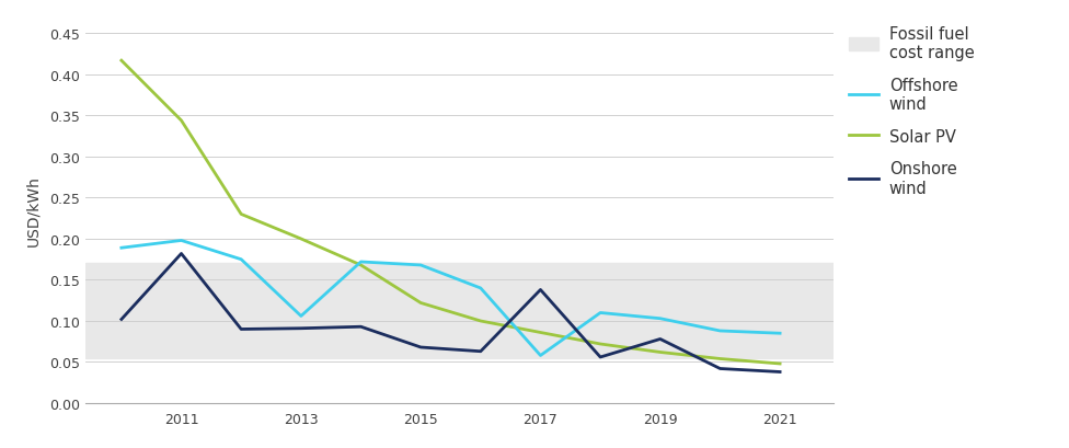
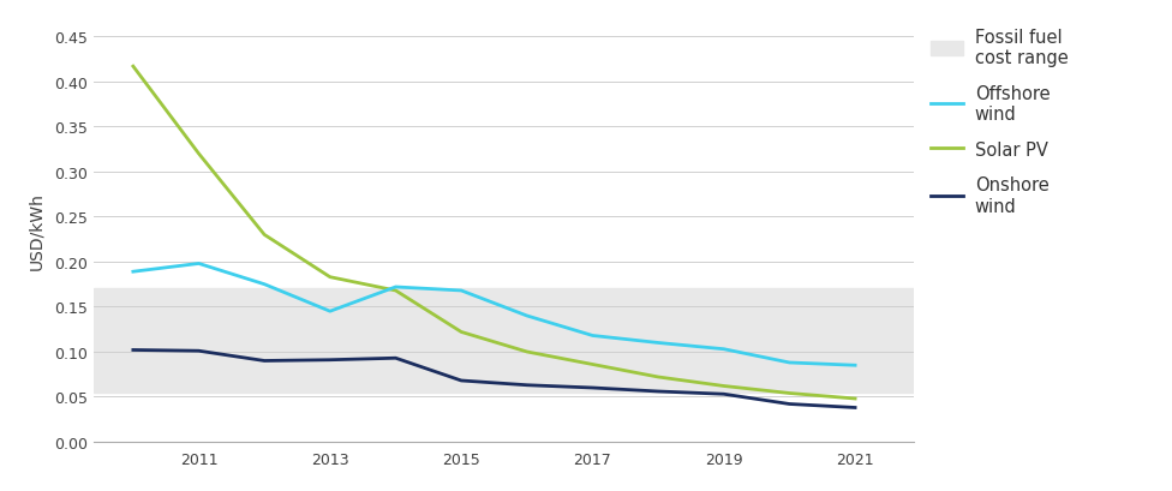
Solar PV/2011: 0.344 -> 0.320
Onshore wind/2011: 0.182 -> 0.101
Solar PV/2013: 0.200 -> 0.183
Offshore wind/2013: 0.106 -> 0.145
Offshore wind/2017: 0.058 -> 0.118
Onshore wind/2017: 0.138 -> 0.060
Onshore wind/2019: 0.078 -> 0.053
